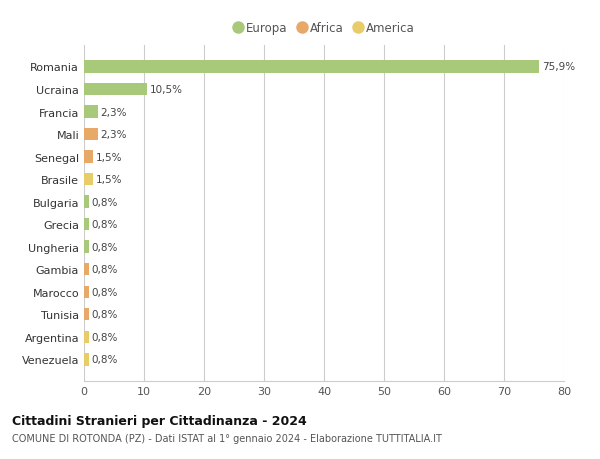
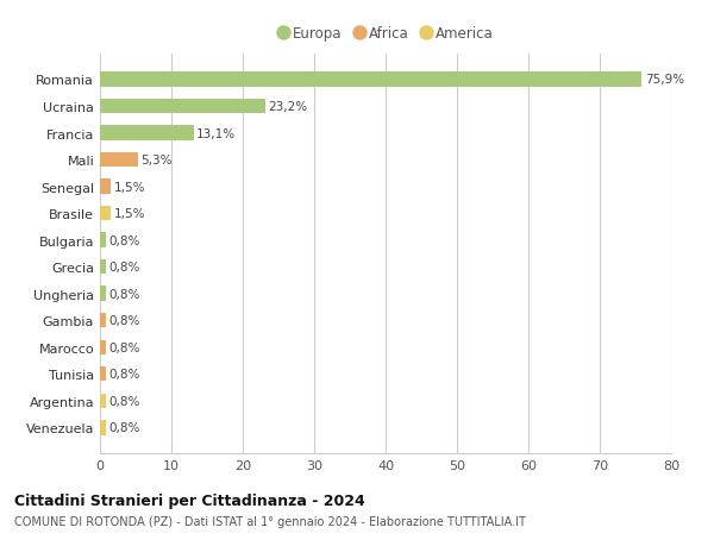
Ucraina: 10,5% -> 23,2%
Francia: 2,3% -> 13,1%
Mali: 2,3% -> 5,3%
